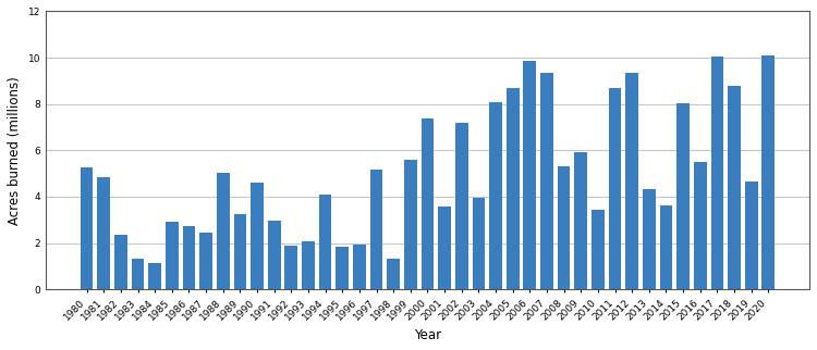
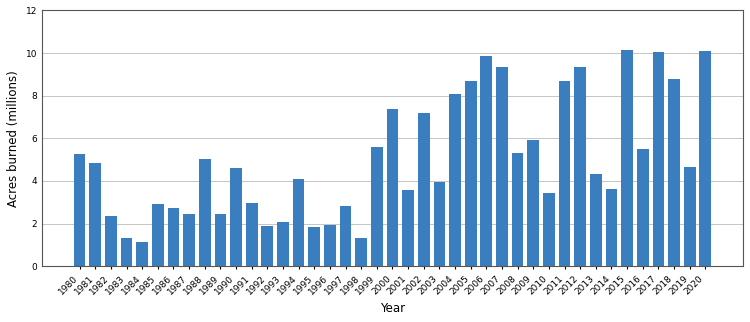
1989: 3.25 -> 2.44
1997: 5.15 -> 2.84
2015: 8.05 -> 10.13
